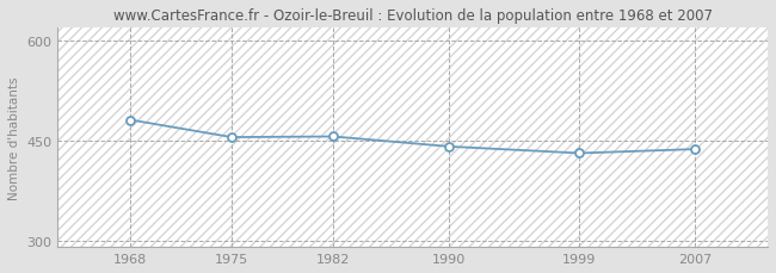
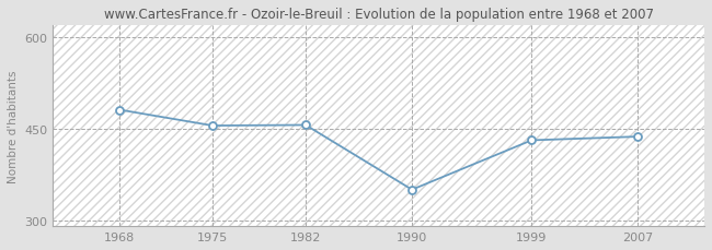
1990: 441 -> 350
